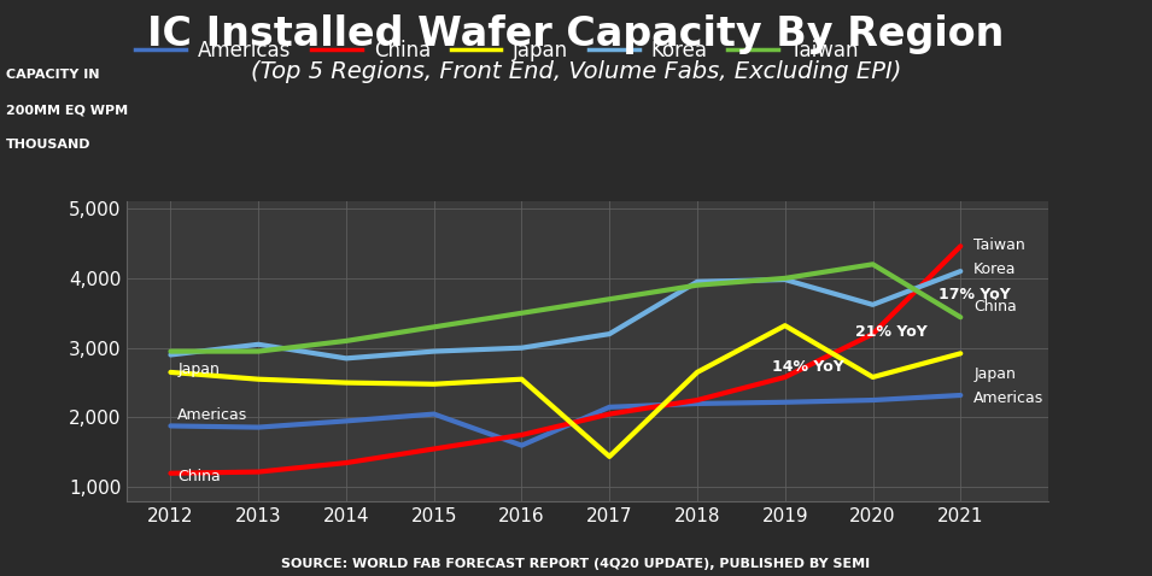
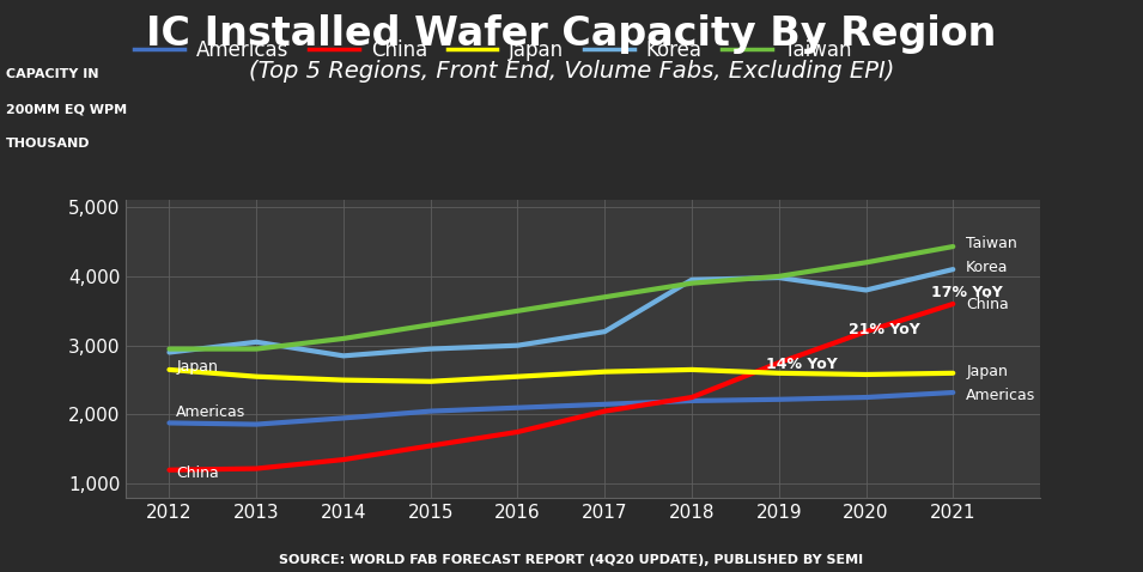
Americas/2016: 1,600 -> 2,100
Japan/2017: 1,440 -> 2,620
China/2019: 2,580 -> 2,750
Japan/2019: 3,320 -> 2,600
Korea/2020: 3,620 -> 3,800
China/2021: 4,460 -> 3,600
Japan/2021: 2,920 -> 2,600
Taiwan/2021: 3,440 -> 4,430
